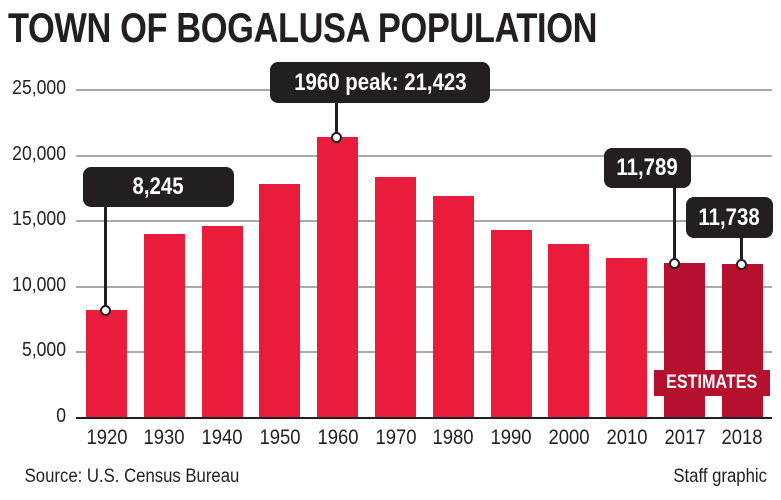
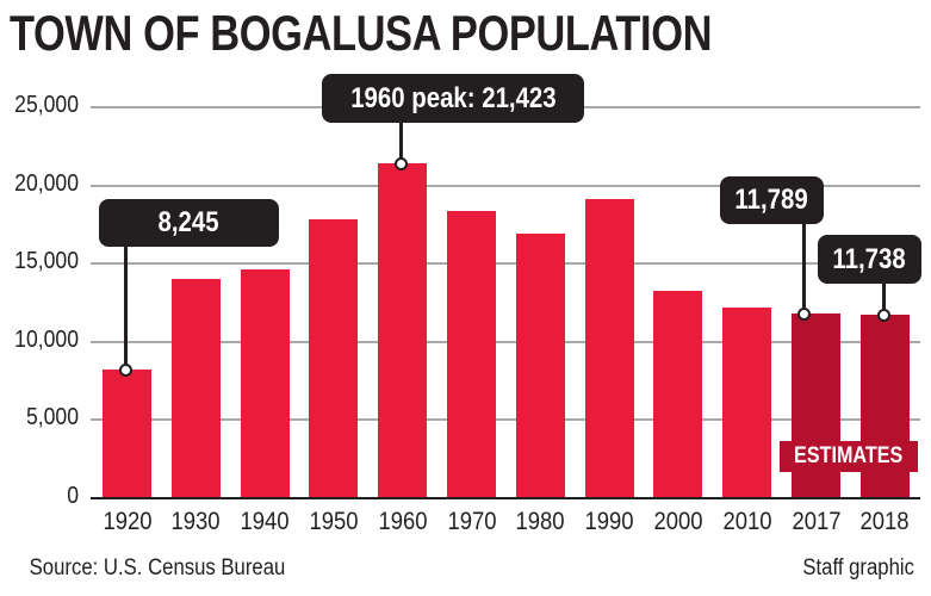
1990: 14300 -> 19100
